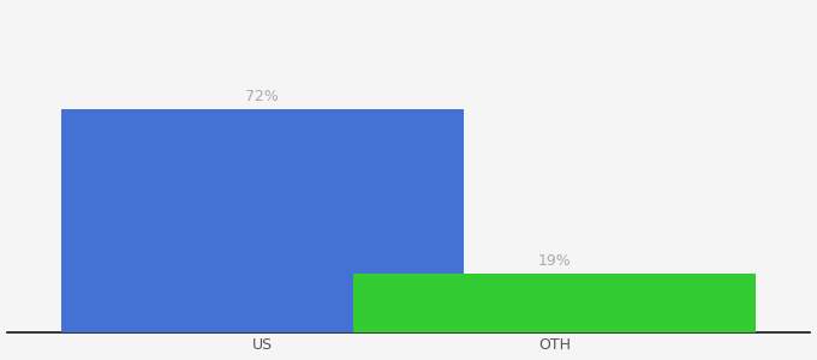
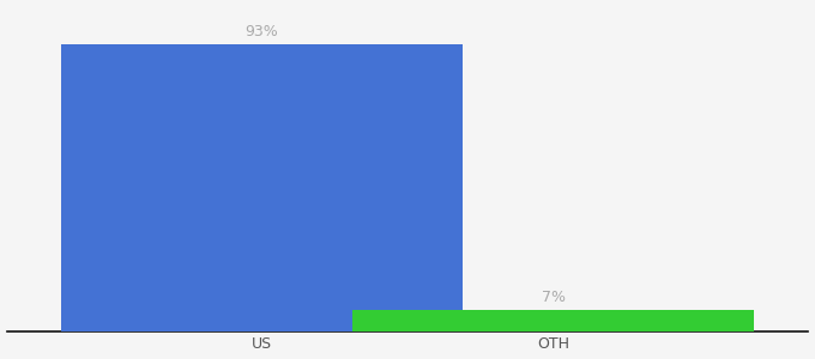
US: 72% -> 93%
OTH: 19% -> 7%
